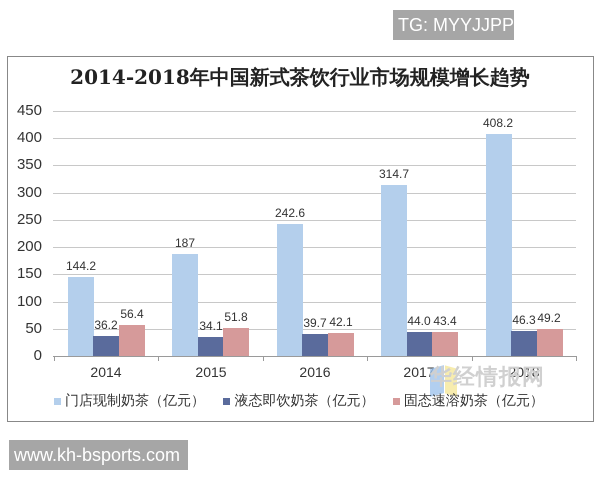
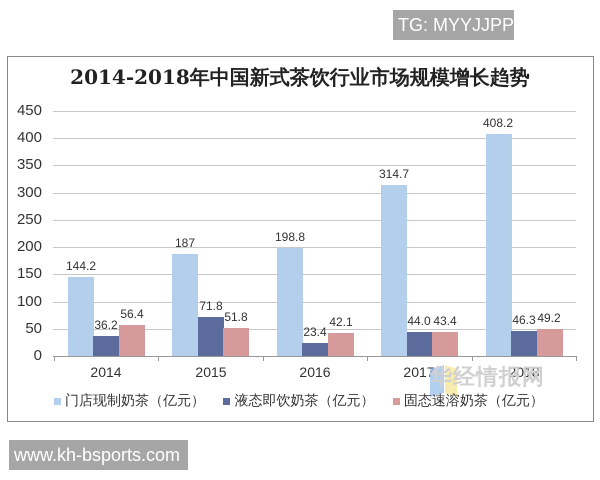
液态即饮奶茶（亿元）/2015: 34.1 -> 71.8
门店现制奶茶（亿元）/2016: 242.6 -> 198.8
液态即饮奶茶（亿元）/2016: 39.7 -> 23.4
